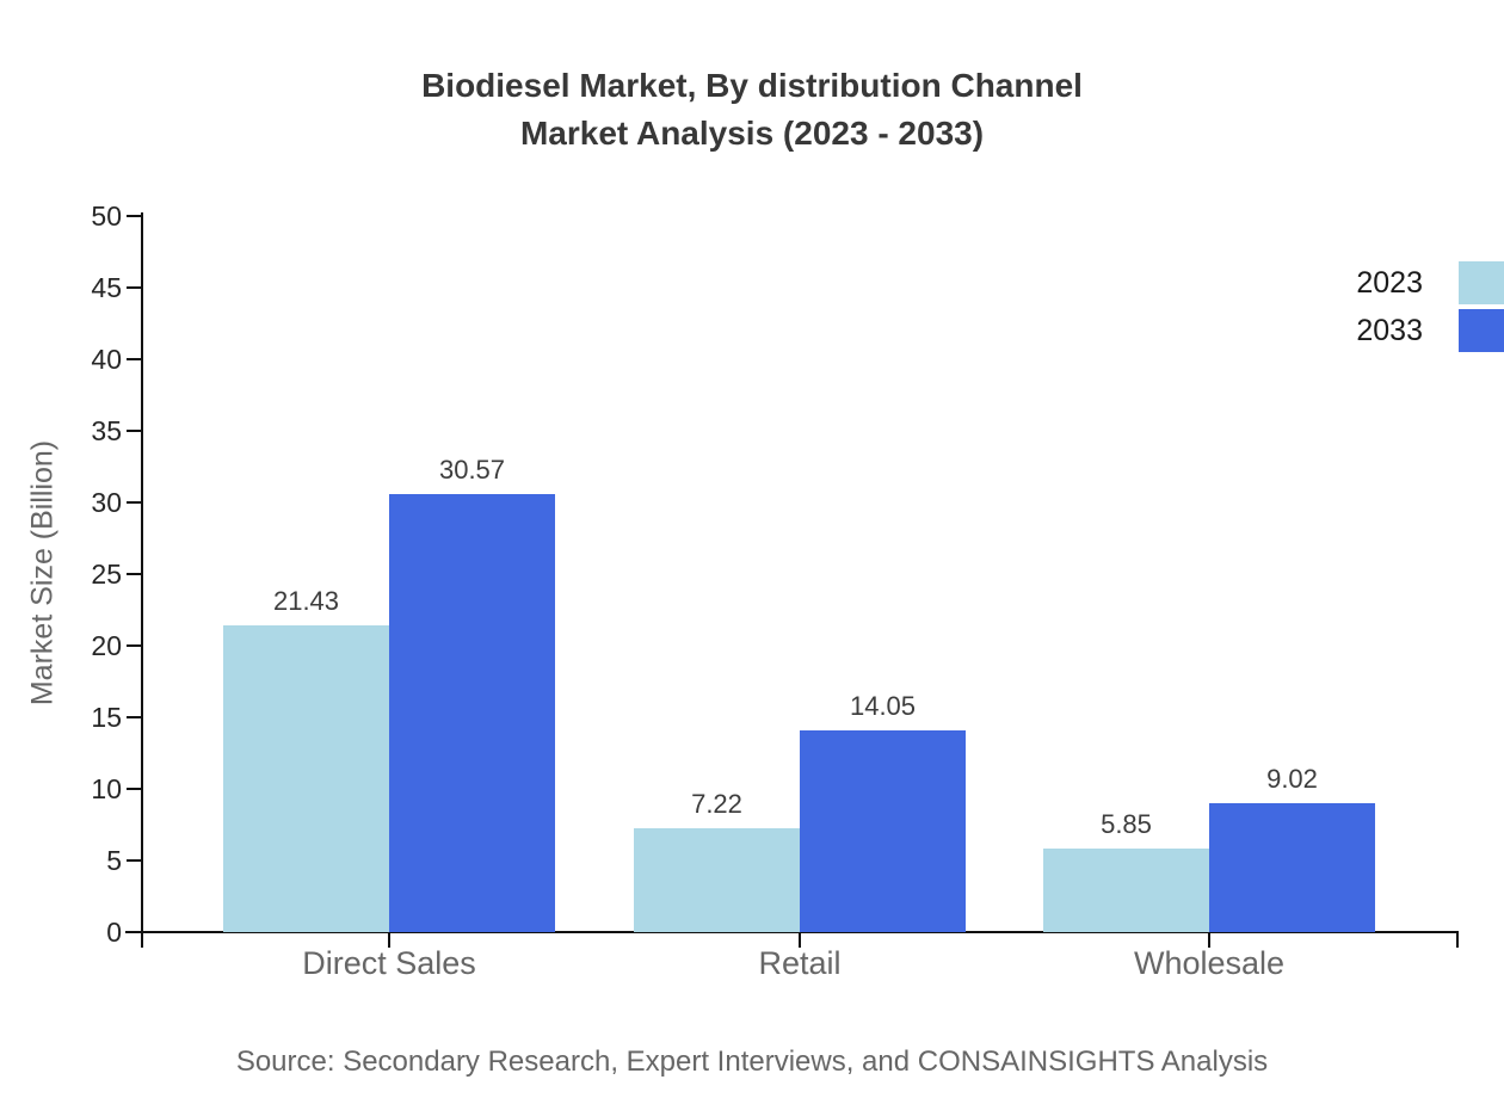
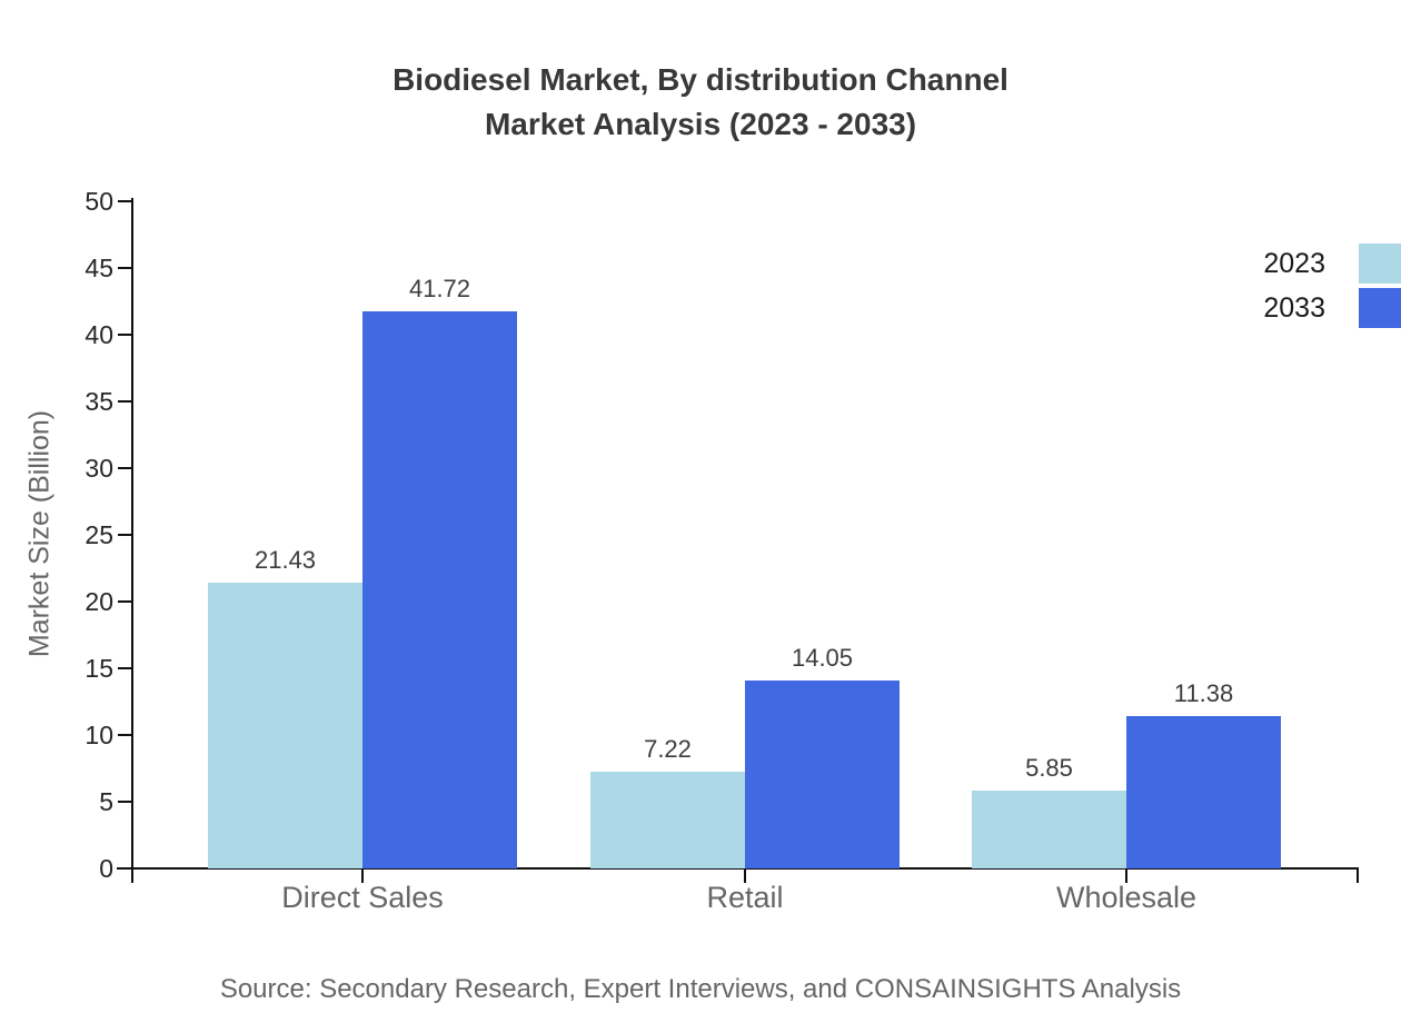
2033/Direct Sales: 30.57 -> 41.72
2033/Wholesale: 9.02 -> 11.38
